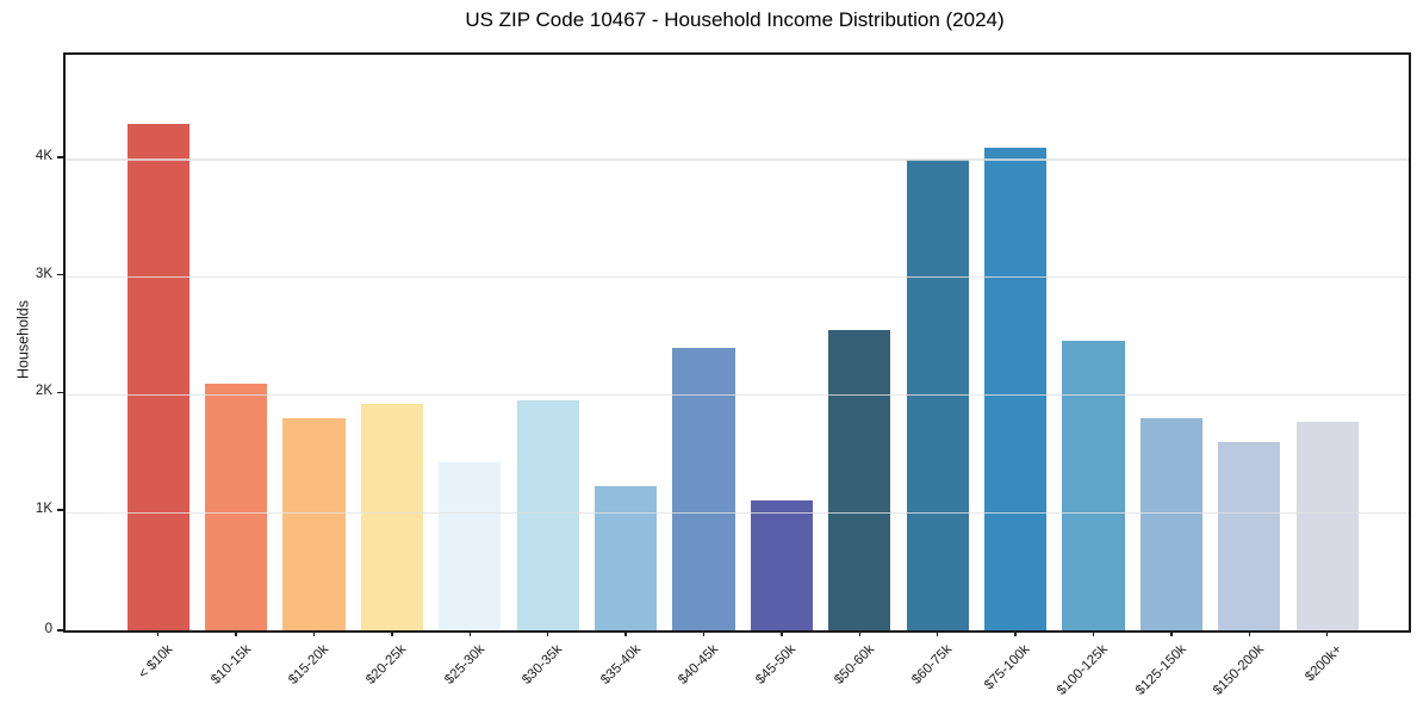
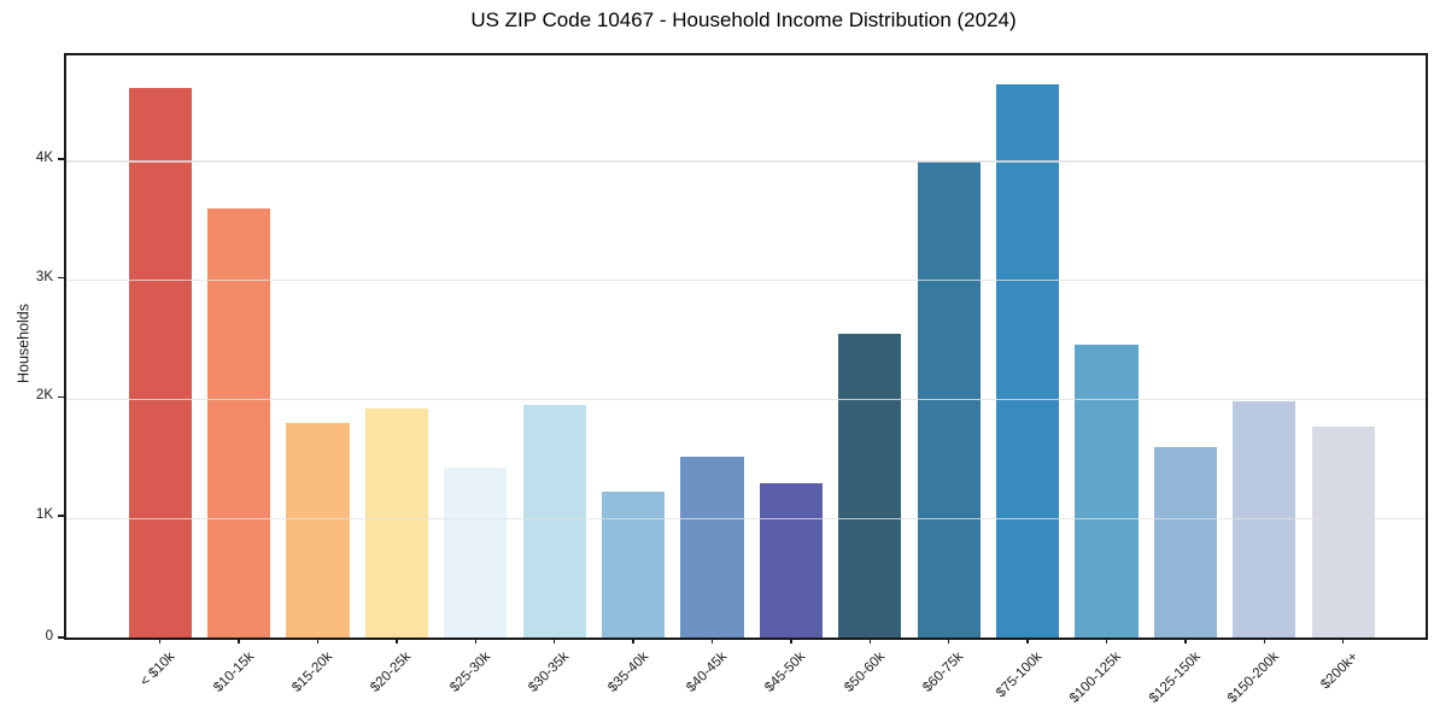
< $10k: 4.3K -> 4.6K
$10-15k: 2.1K -> 3.6K
$40-45k: 2.4K -> 1.5K
$45-50k: 1.1K -> 1.3K
$75-100k: 4.1K -> 4.6K
$125-150k: 1.8K -> 1.6K
$150-200k: 1.6K -> 2.0K
